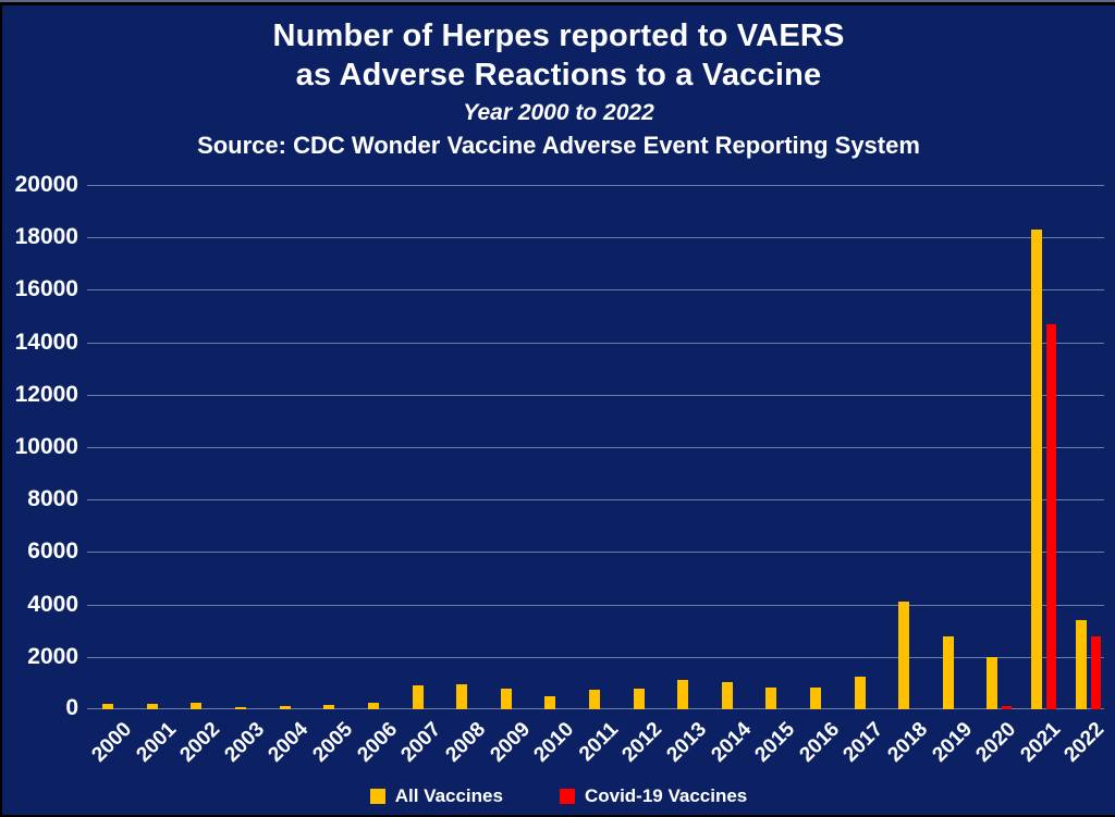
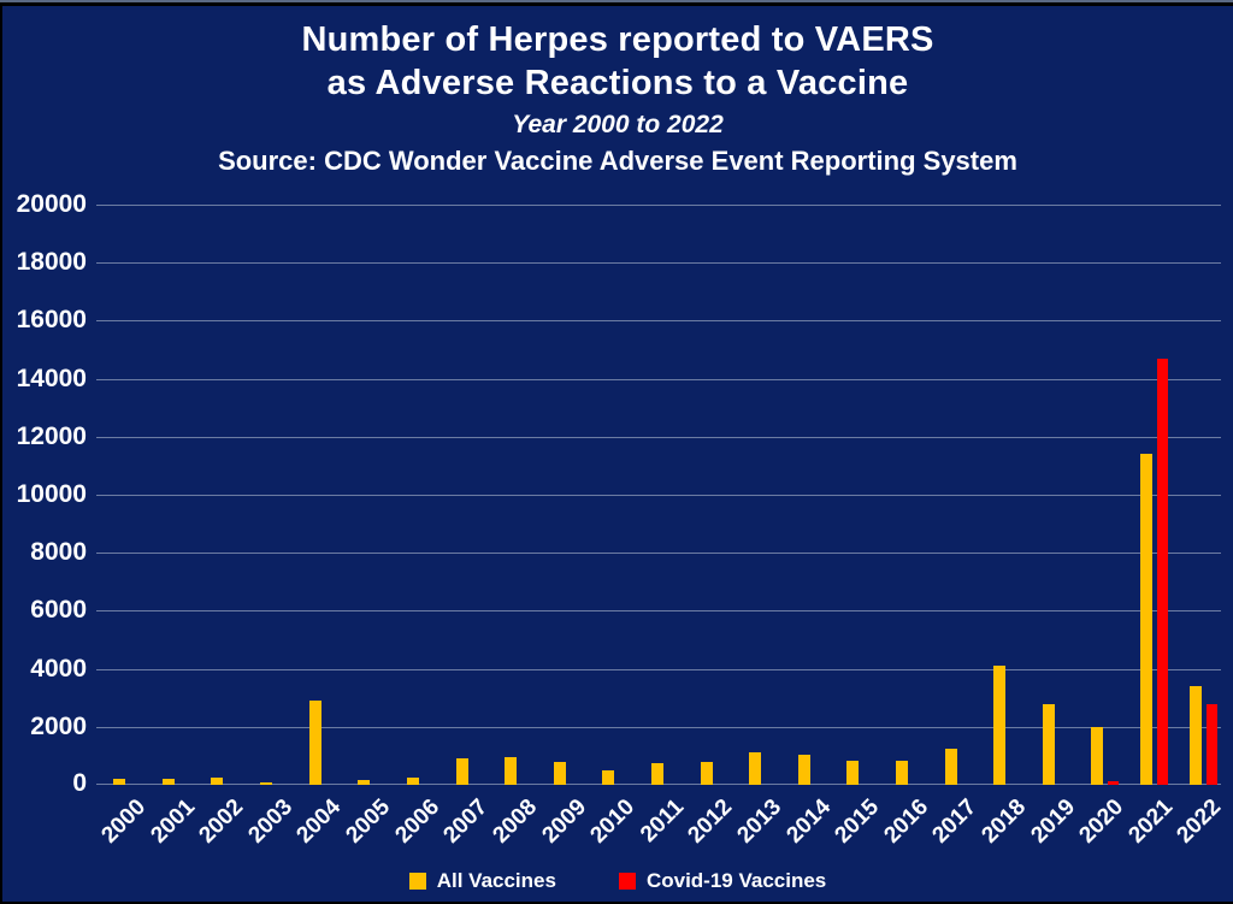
All Vaccines/2004: 100 -> 2900
All Vaccines/2021: 18300 -> 11400
